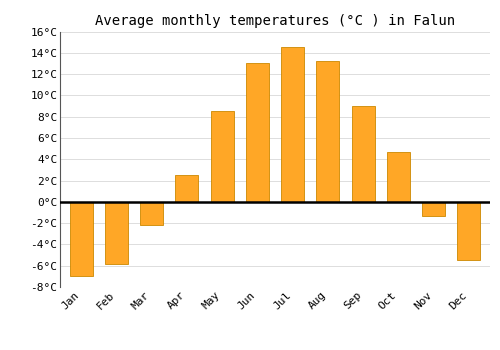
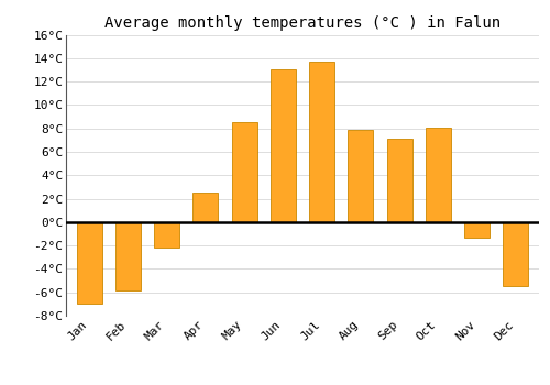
Jul: 14.5°C -> 13.7°C
Aug: 13.2°C -> 7.9°C
Sep: 9.0°C -> 7.1°C
Oct: 4.7°C -> 8.1°C
